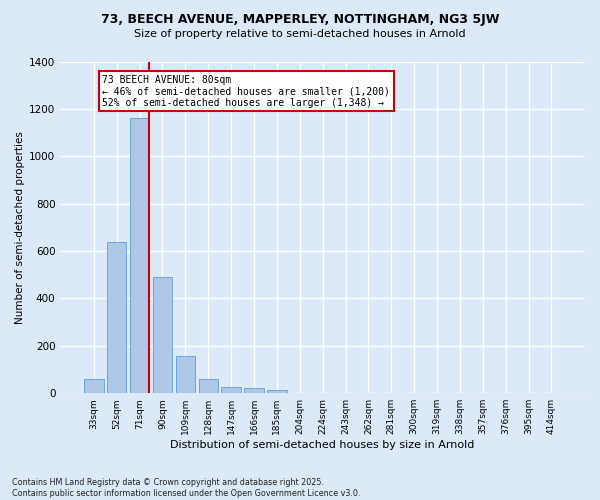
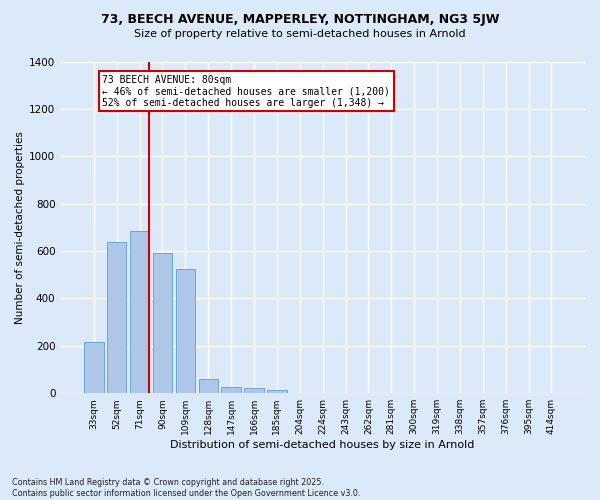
33sqm: 60 -> 215
71sqm: 1160 -> 685
90sqm: 490 -> 590
109sqm: 155 -> 525
